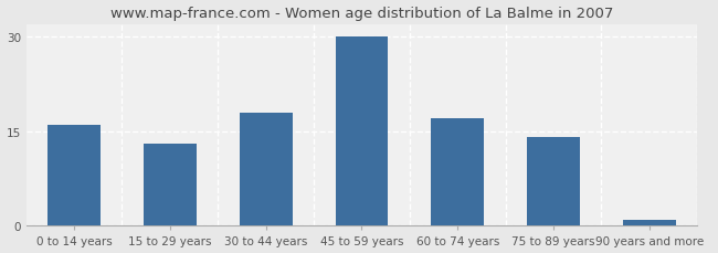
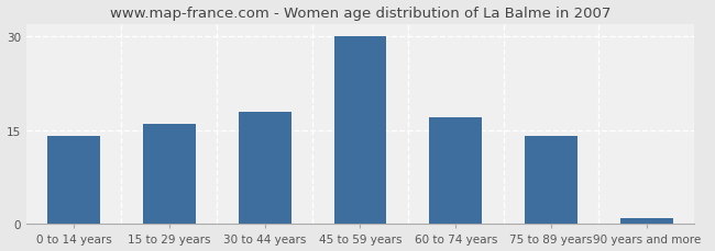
0 to 14 years: 16 -> 14
15 to 29 years: 13 -> 16
